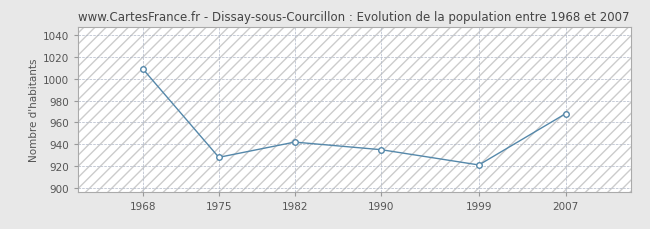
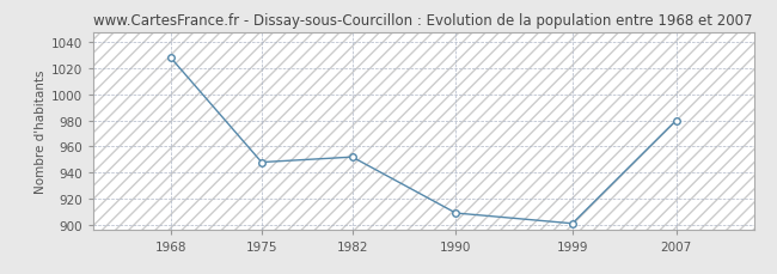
1968: 1009 -> 1028
1975: 928 -> 948
1982: 942 -> 952
1990: 935 -> 909
1999: 921 -> 901
2007: 968 -> 980
